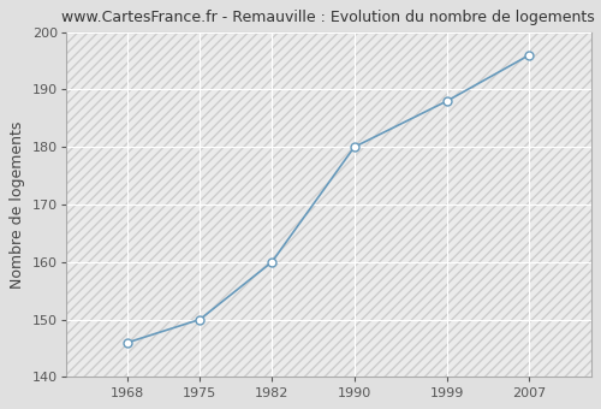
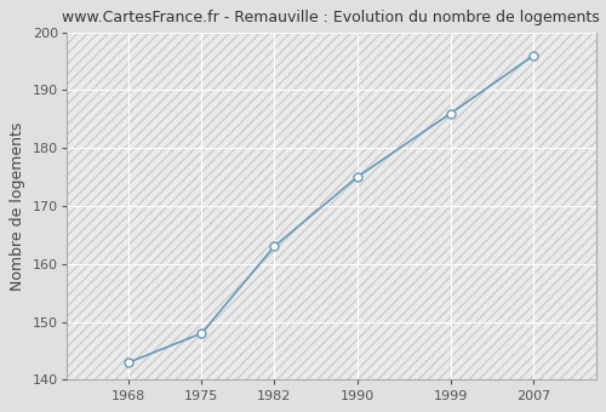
1968: 146 -> 143
1975: 150 -> 148
1982: 160 -> 163
1990: 180 -> 175
1999: 188 -> 186
